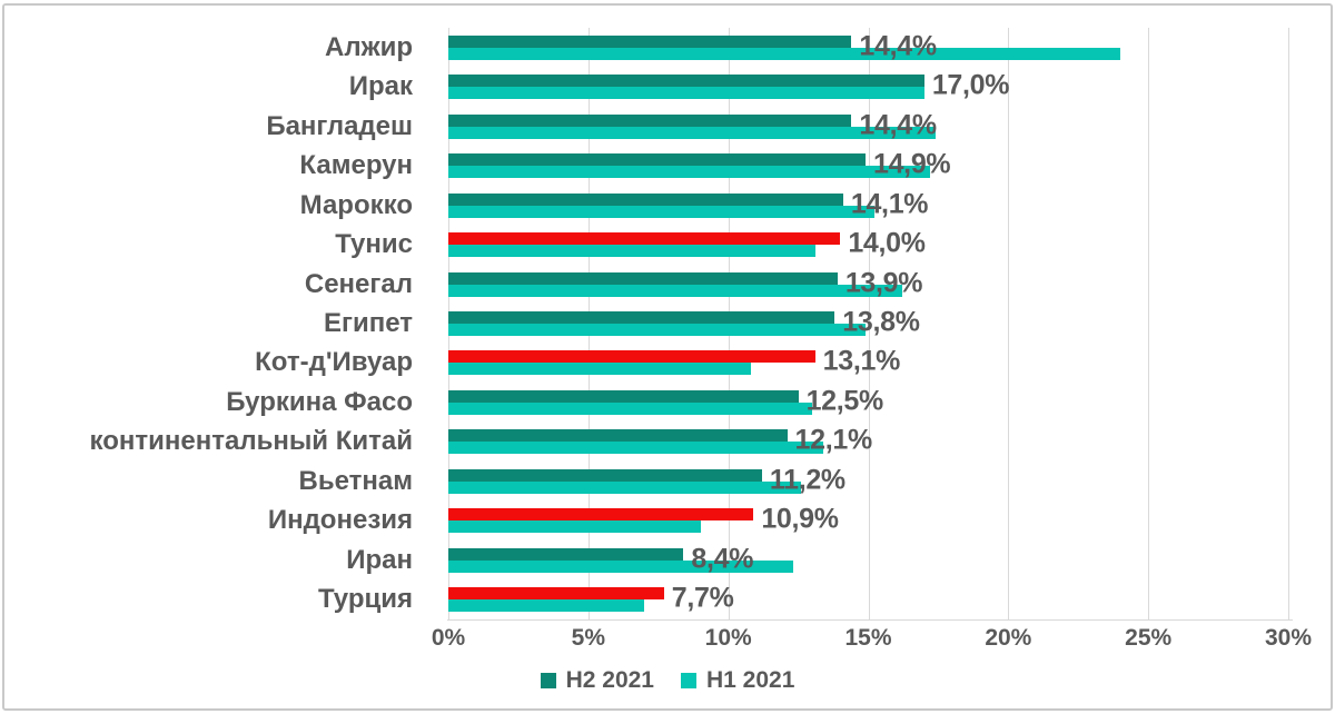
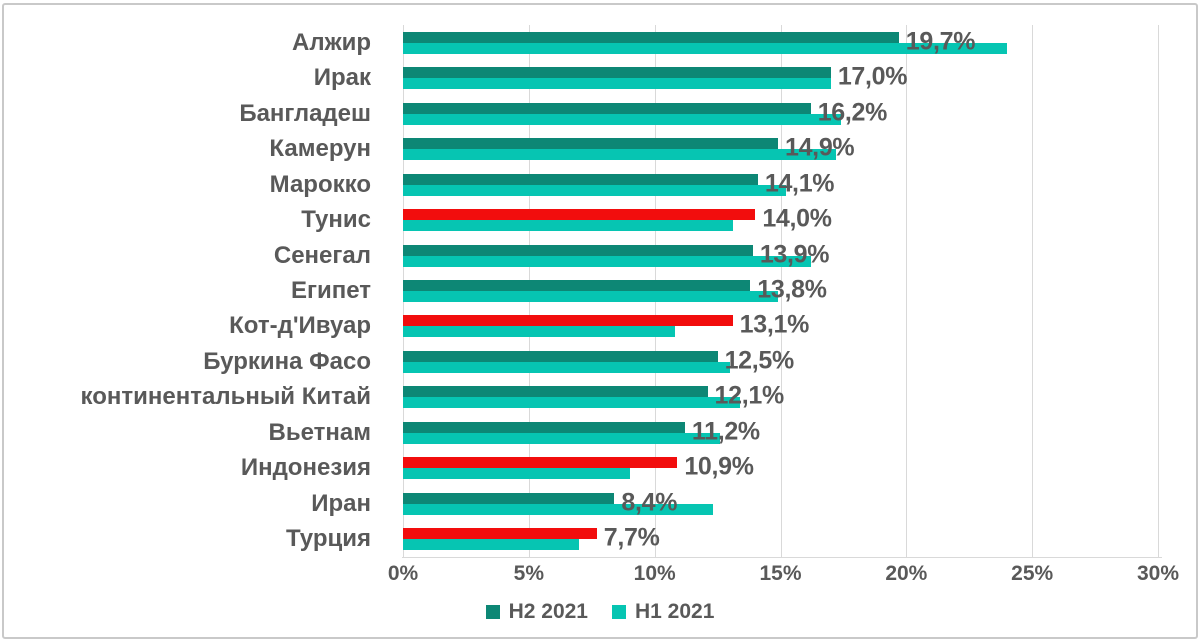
H2 2021/Алжир: 14,4% -> 19,7%
H2 2021/Бангладеш: 14,4% -> 16,2%
